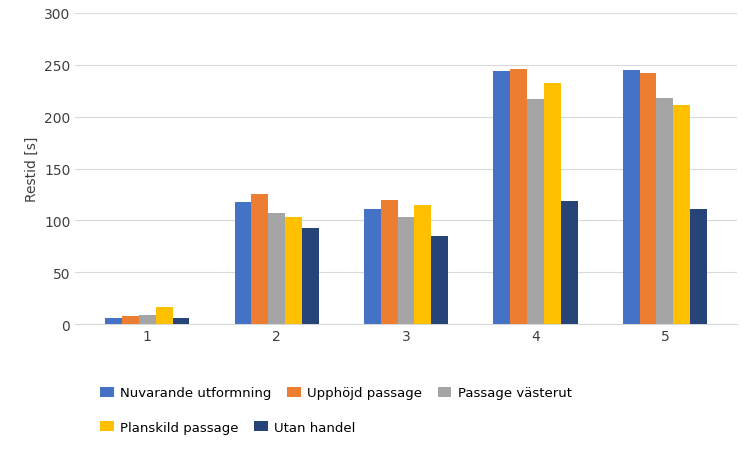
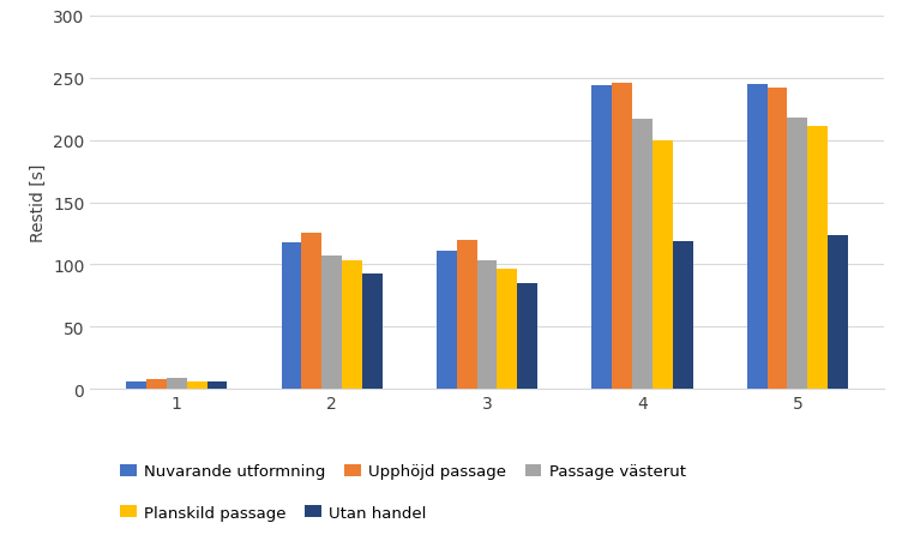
Planskild passage/1: 17 -> 6
Planskild passage/3: 115 -> 97
Planskild passage/4: 232 -> 200
Utan handel/5: 111 -> 124
